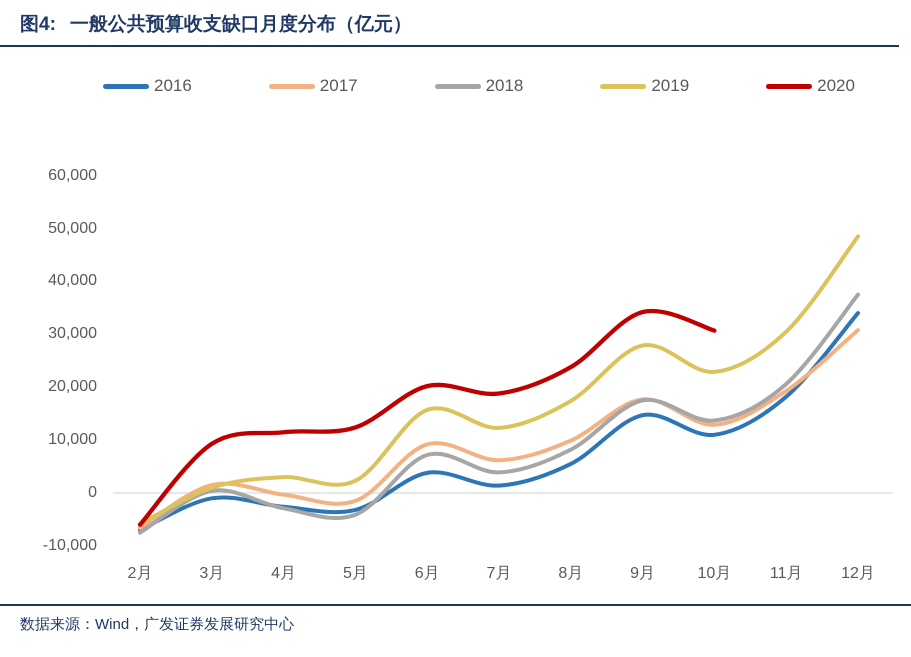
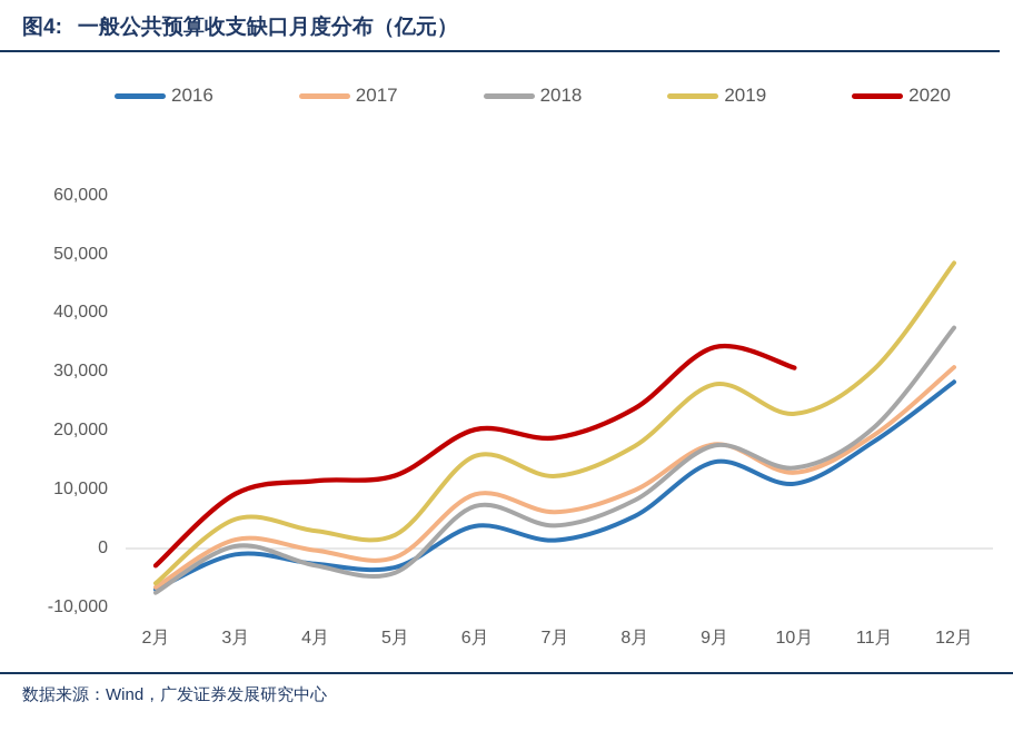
2020/2月: -6000 -> -3000
2019/3月: 1000 -> 5000
2016/12月: 34000 -> 28000
